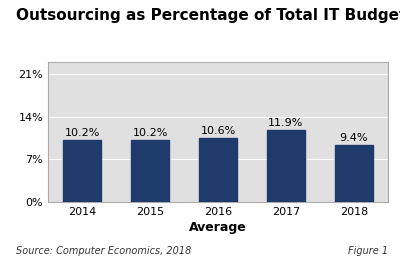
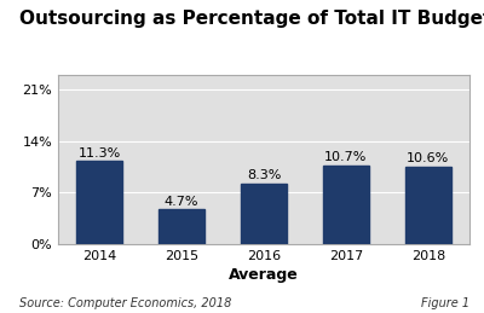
2014: 10.2% -> 11.3%
2015: 10.2% -> 4.7%
2016: 10.6% -> 8.3%
2017: 11.9% -> 10.7%
2018: 9.4% -> 10.6%
